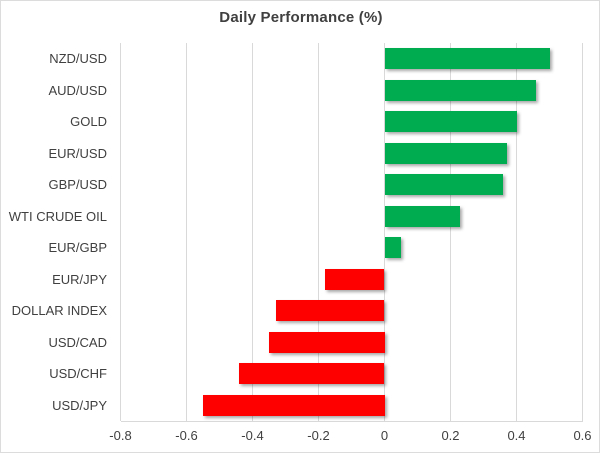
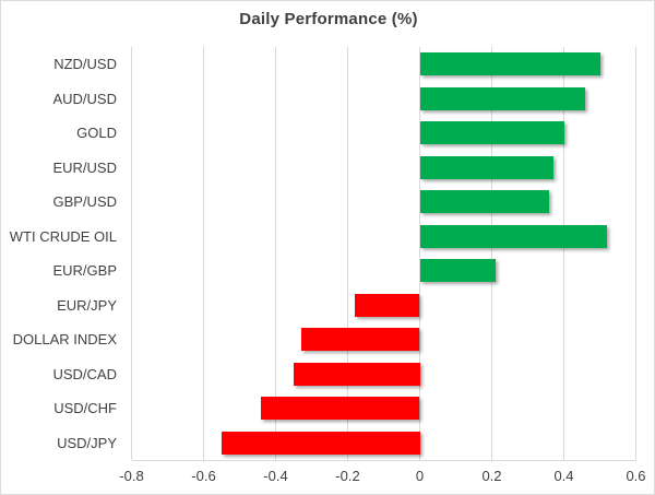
WTI CRUDE OIL: 0.23 -> 0.52
EUR/GBP: 0.05 -> 0.21
